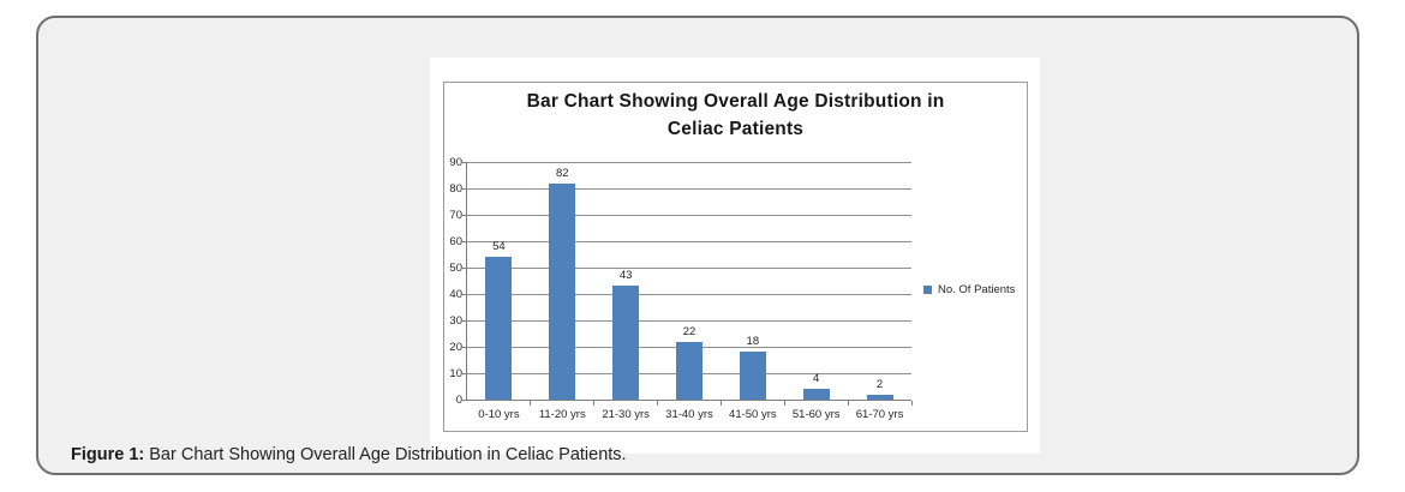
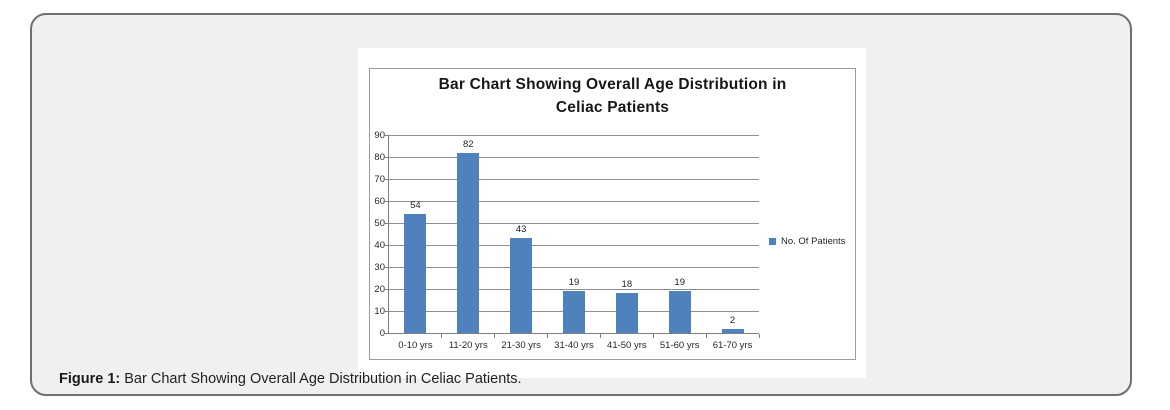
31-40 yrs: 22 -> 19
51-60 yrs: 4 -> 19
